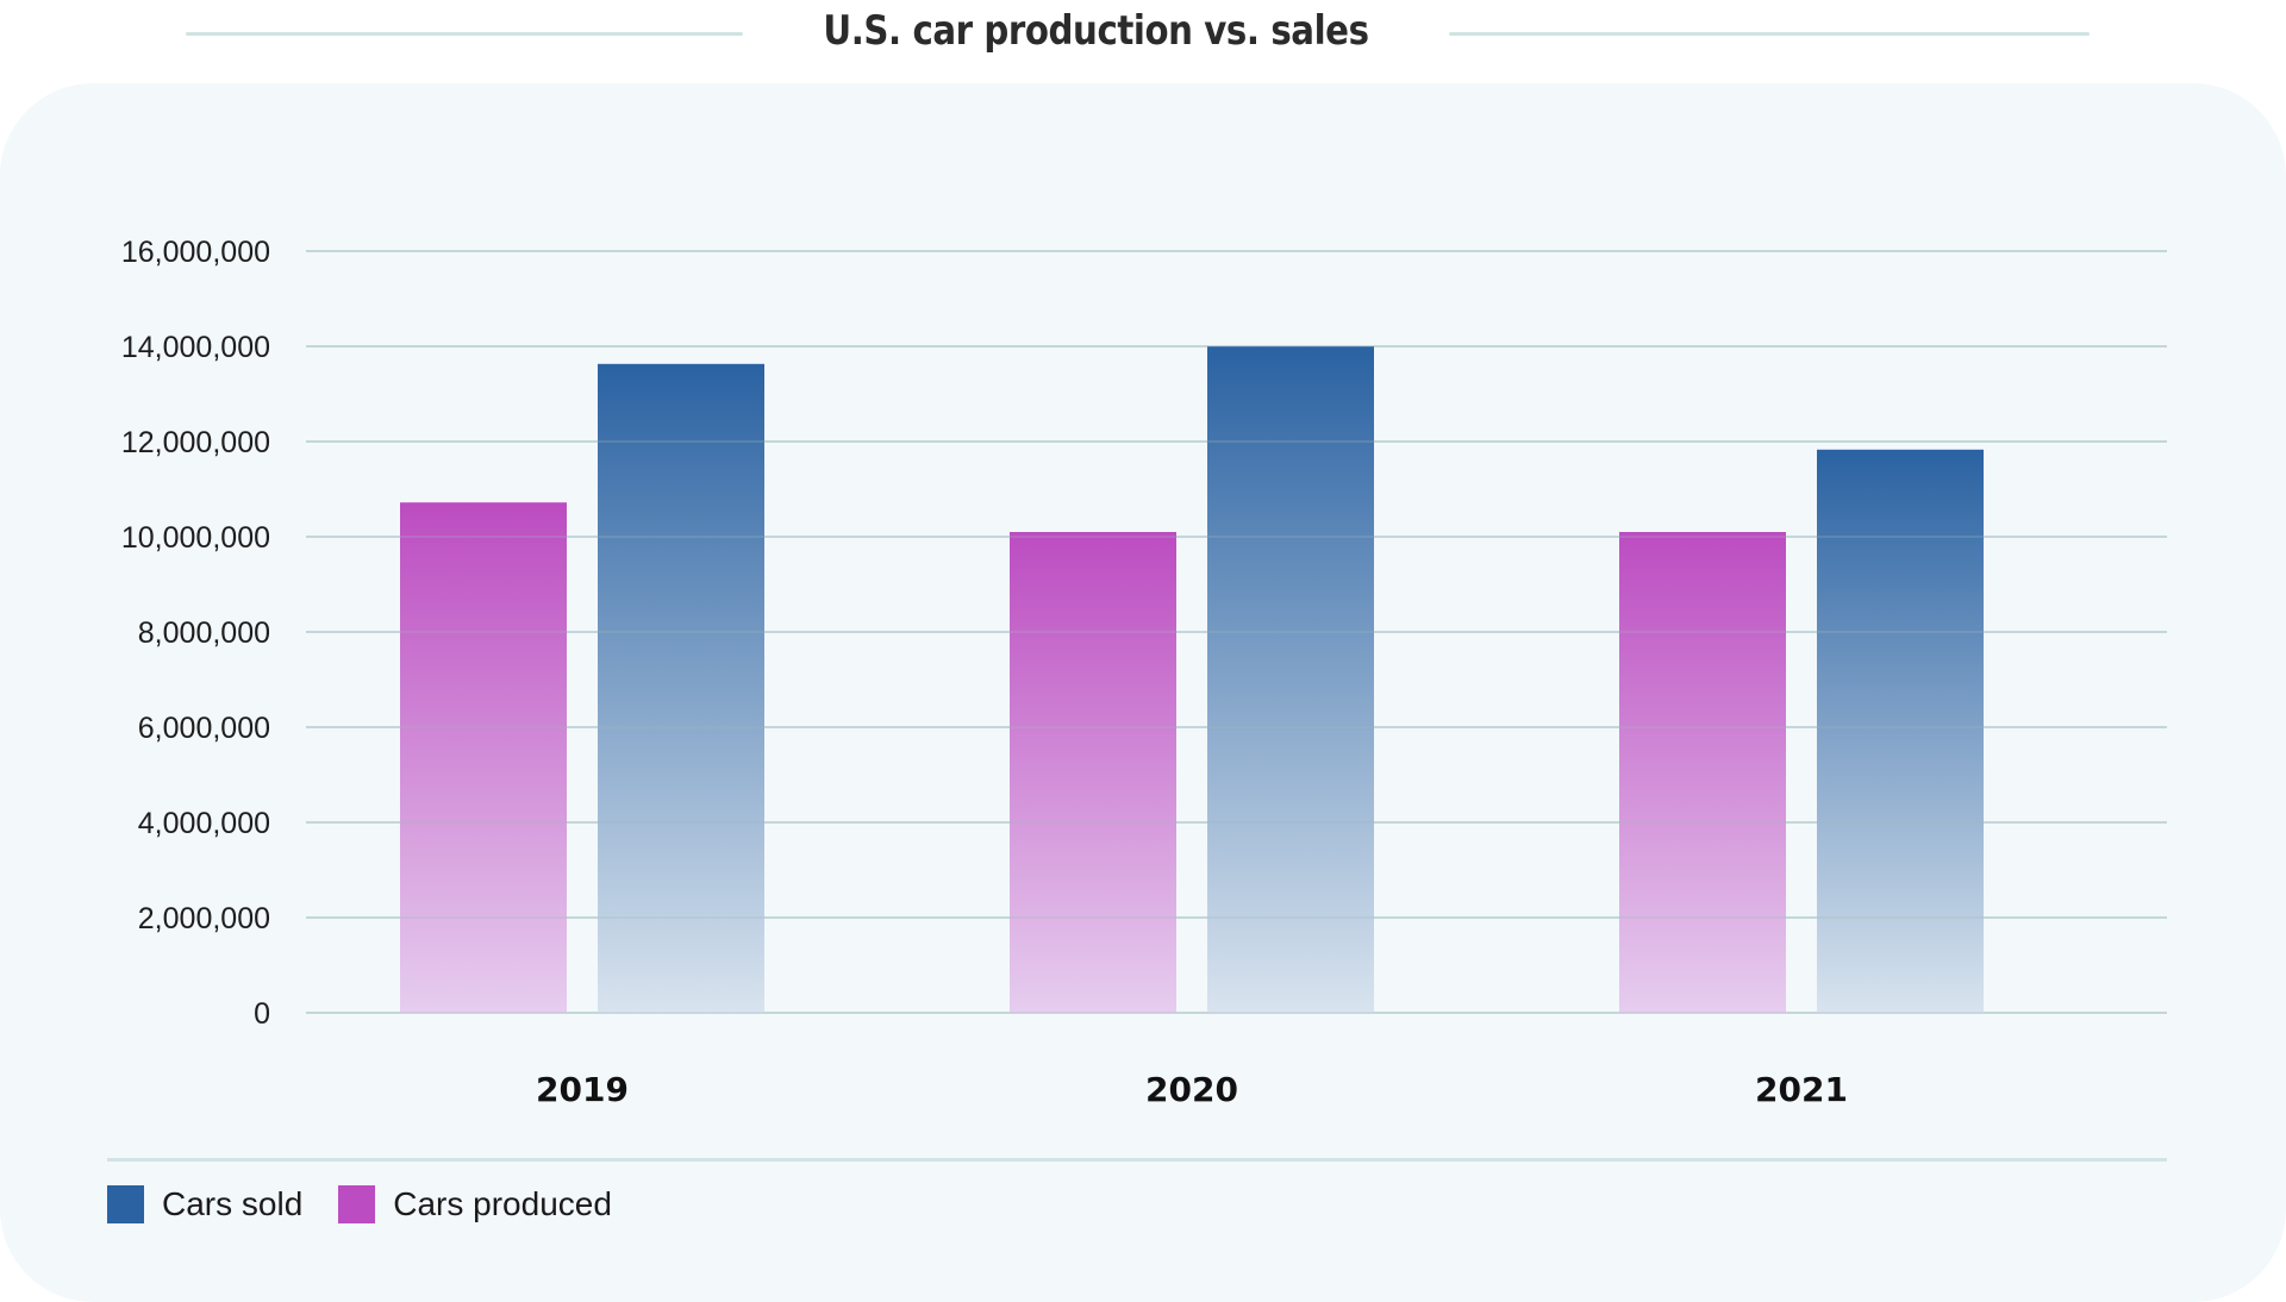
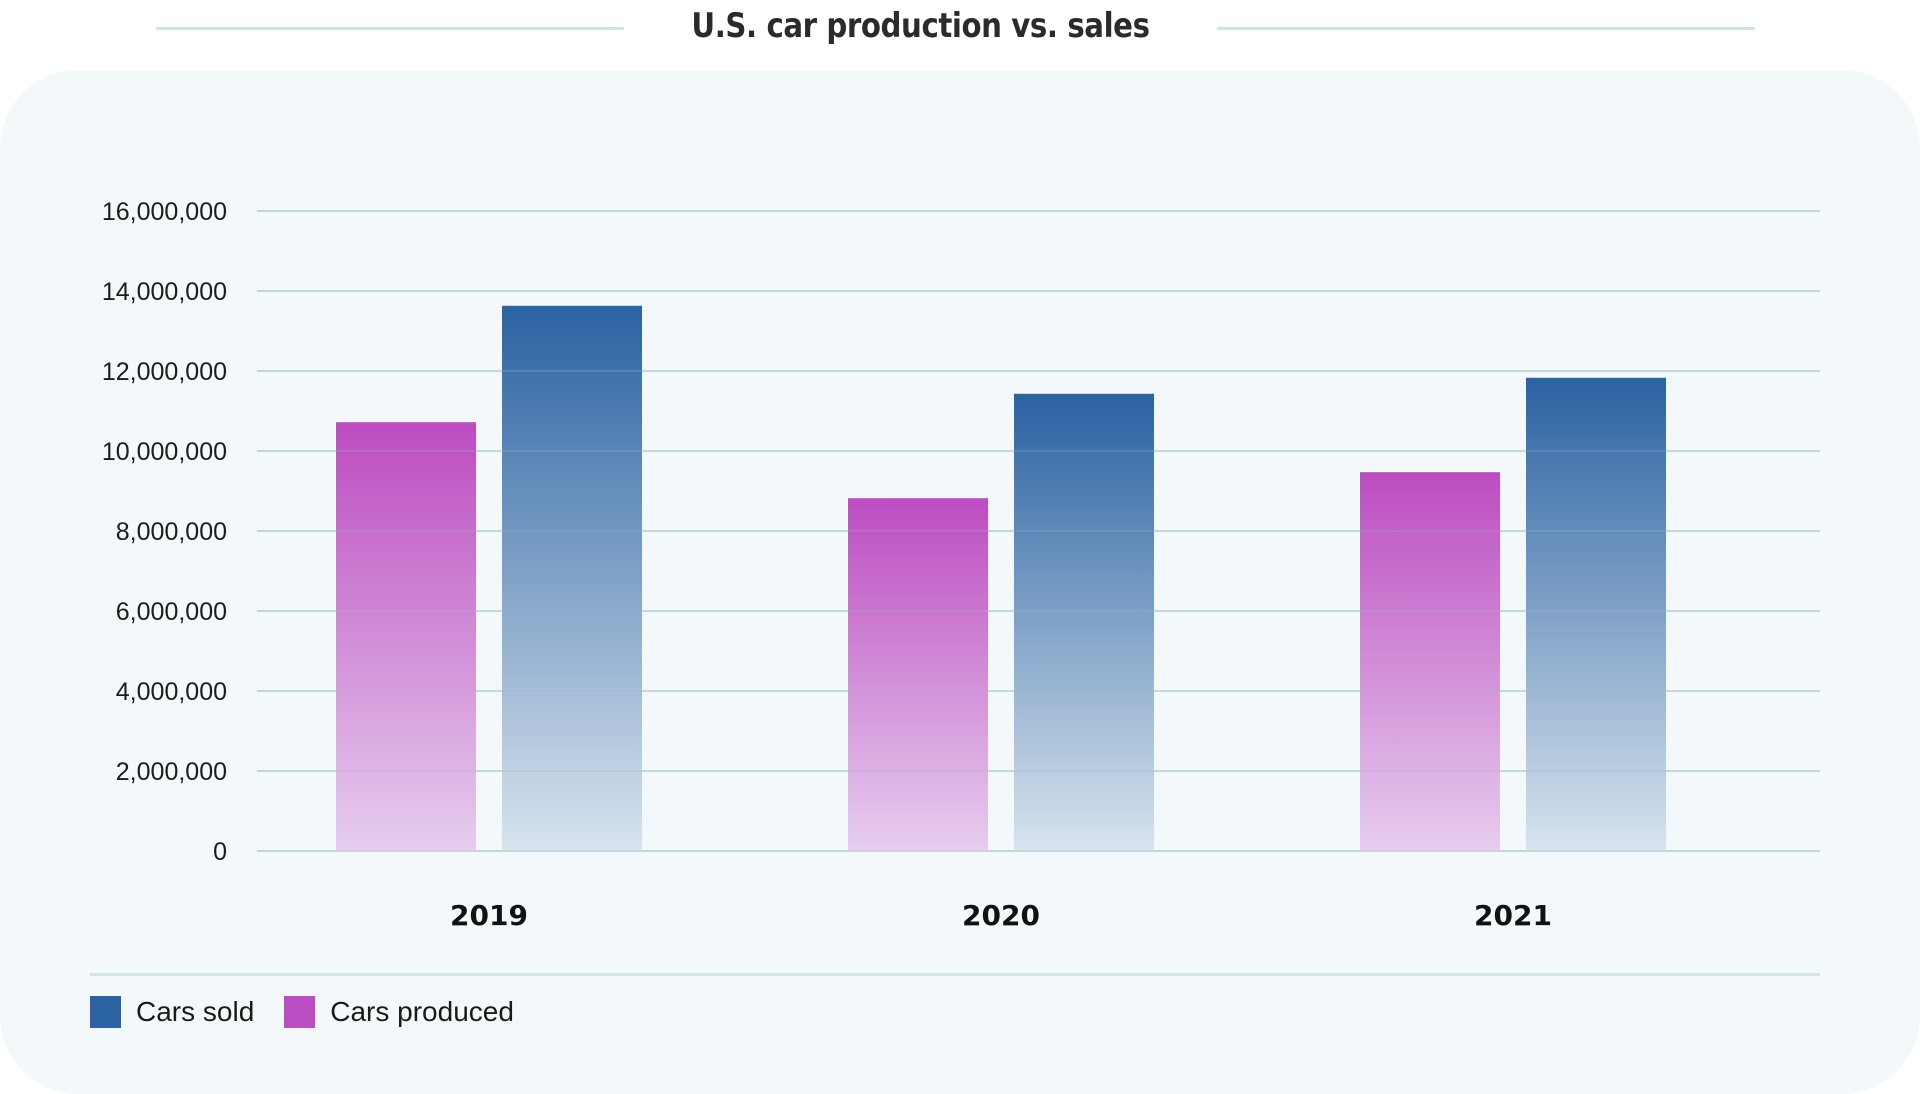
Cars produced/2020: 10100000 -> 8800000
Cars sold/2020: 14000000 -> 11400000
Cars produced/2021: 10100000 -> 9500000
